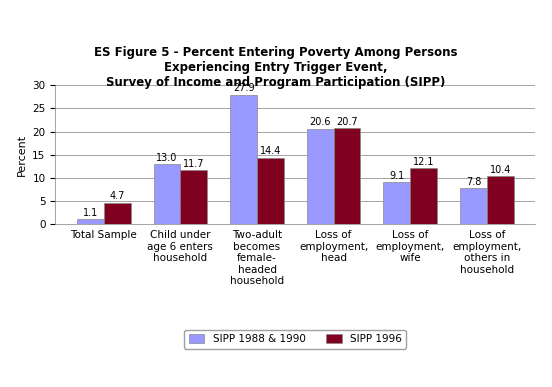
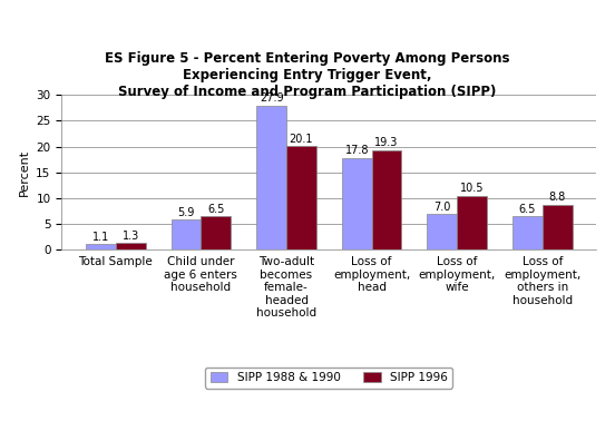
SIPP 1996/Total Sample: 4.7 -> 1.3
SIPP 1988 & 1990/Child under age 6 enters household: 13.0 -> 5.9
SIPP 1996/Child under age 6 enters household: 11.7 -> 6.5
SIPP 1996/Two-adult becomes female- headed household: 14.4 -> 20.1
SIPP 1988 & 1990/Loss of employment, head: 20.6 -> 17.8
SIPP 1996/Loss of employment, head: 20.7 -> 19.3
SIPP 1988 & 1990/Loss of employment, wife: 9.1 -> 7.0
SIPP 1996/Loss of employment, wife: 12.1 -> 10.5
SIPP 1988 & 1990/Loss of employment, others in household: 7.8 -> 6.5
SIPP 1996/Loss of employment, others in household: 10.4 -> 8.8
